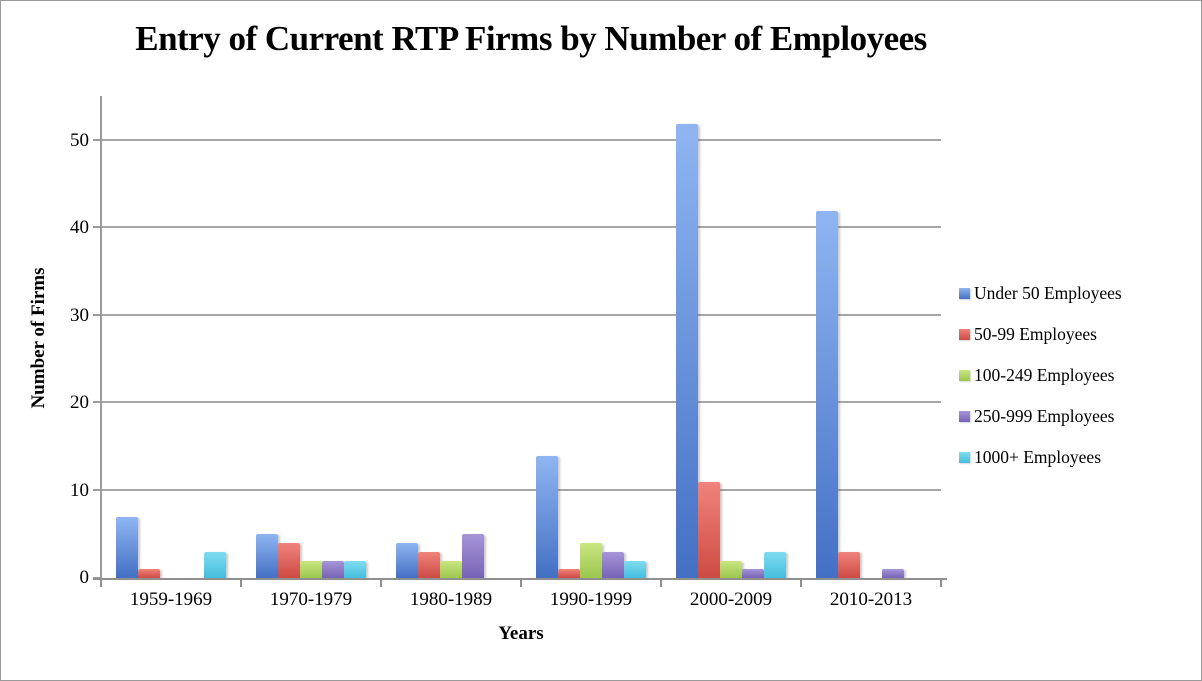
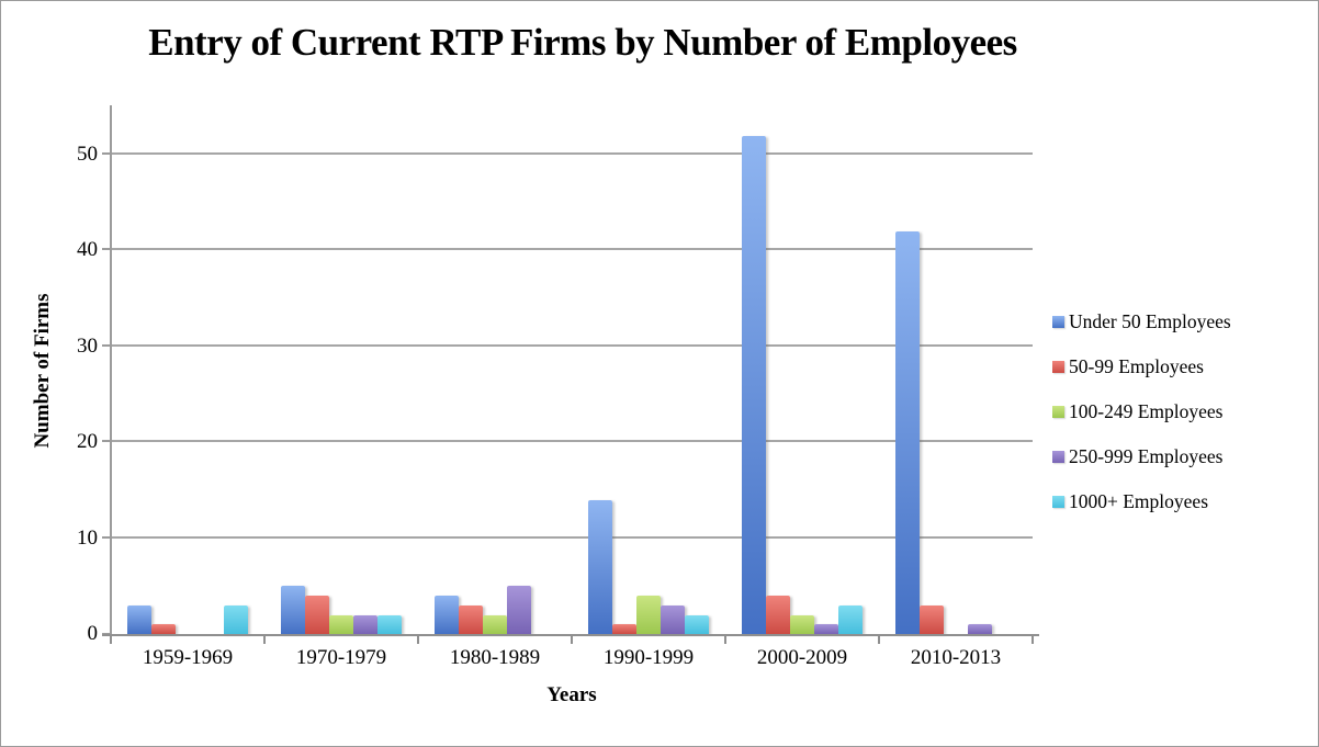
Under 50 Employees/1959-1969: 7 -> 3
50-99 Employees/2000-2009: 11 -> 4
